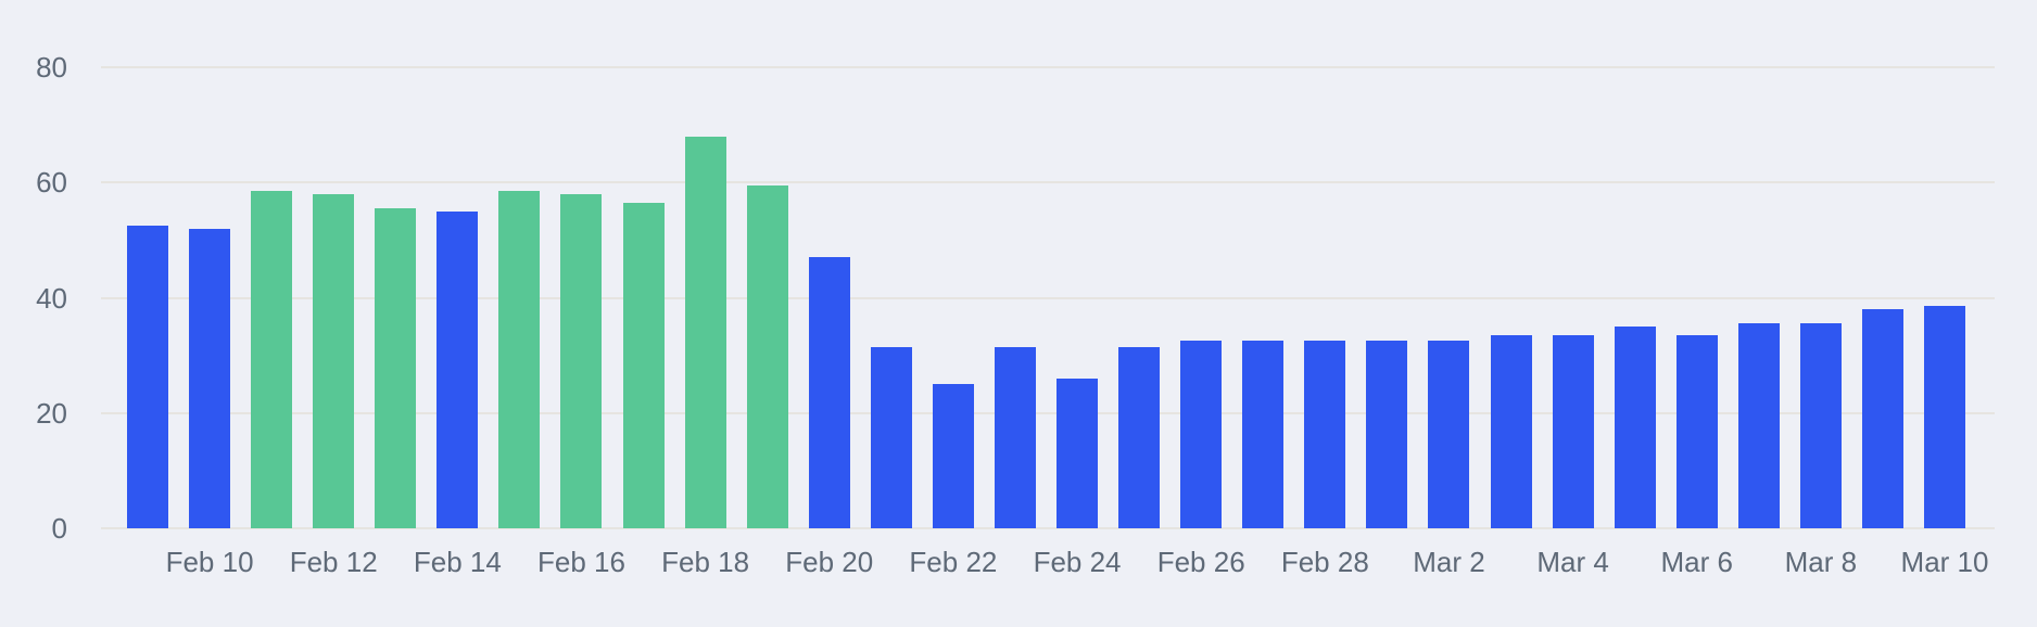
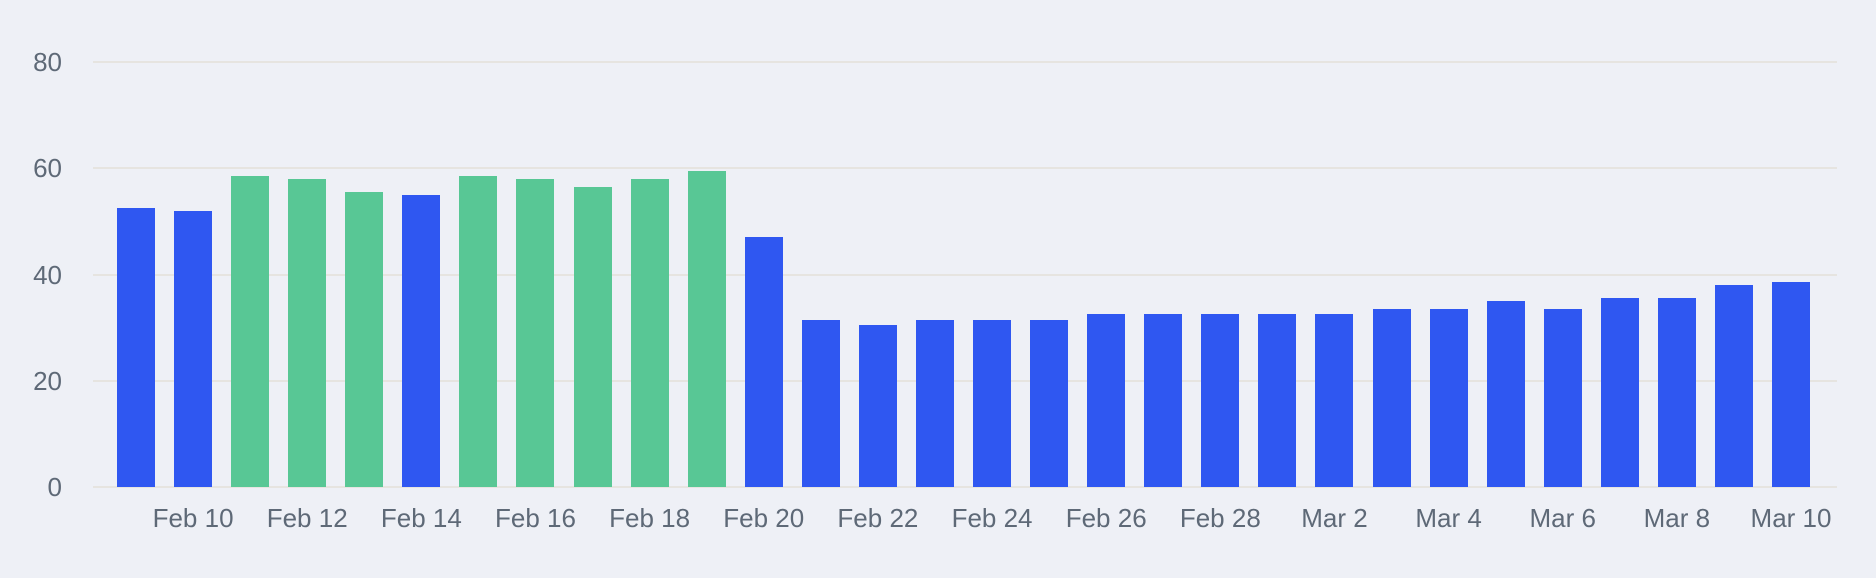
Feb 18: 68 -> 58
Feb 22: 25 -> 30
Feb 24: 26 -> 32
